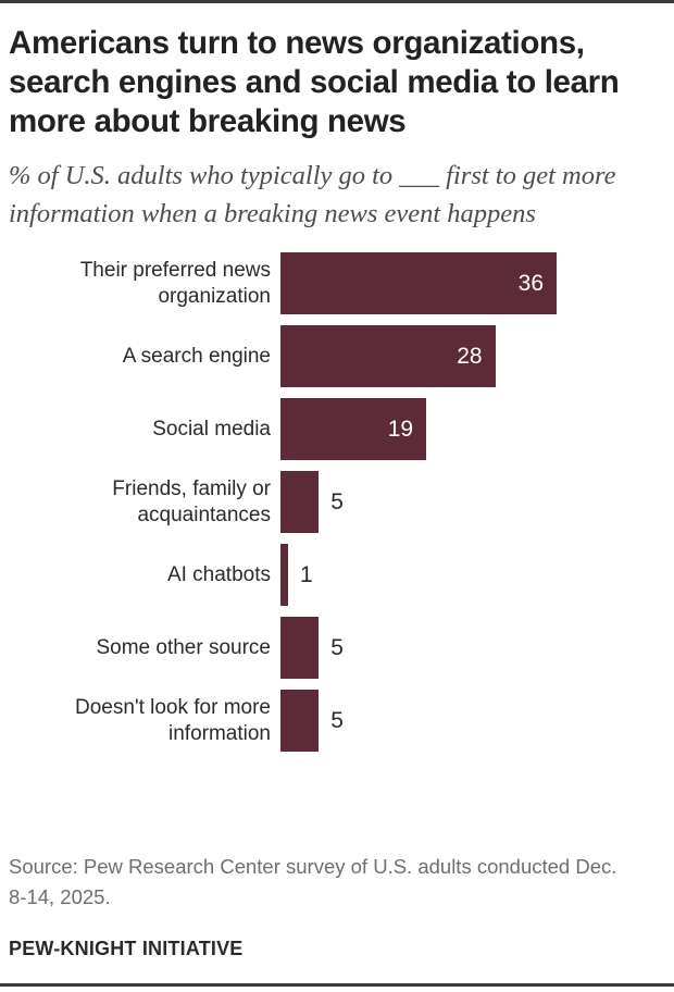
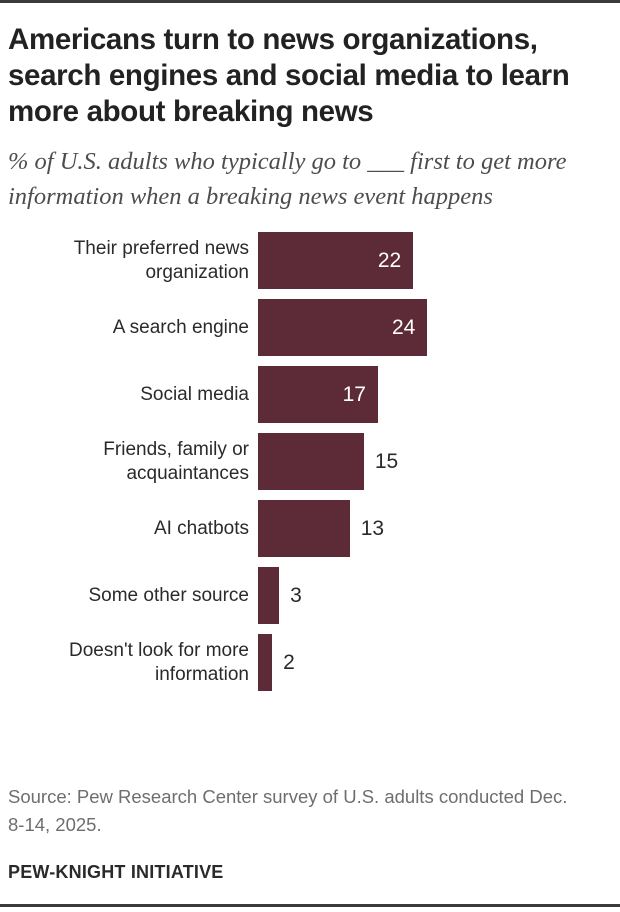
Their preferred news organization: 36 -> 22
A search engine: 28 -> 24
Social media: 19 -> 17
Friends, family or acquaintances: 5 -> 15
AI chatbots: 1 -> 13
Some other source: 5 -> 3
Doesn't look for more information: 5 -> 2
